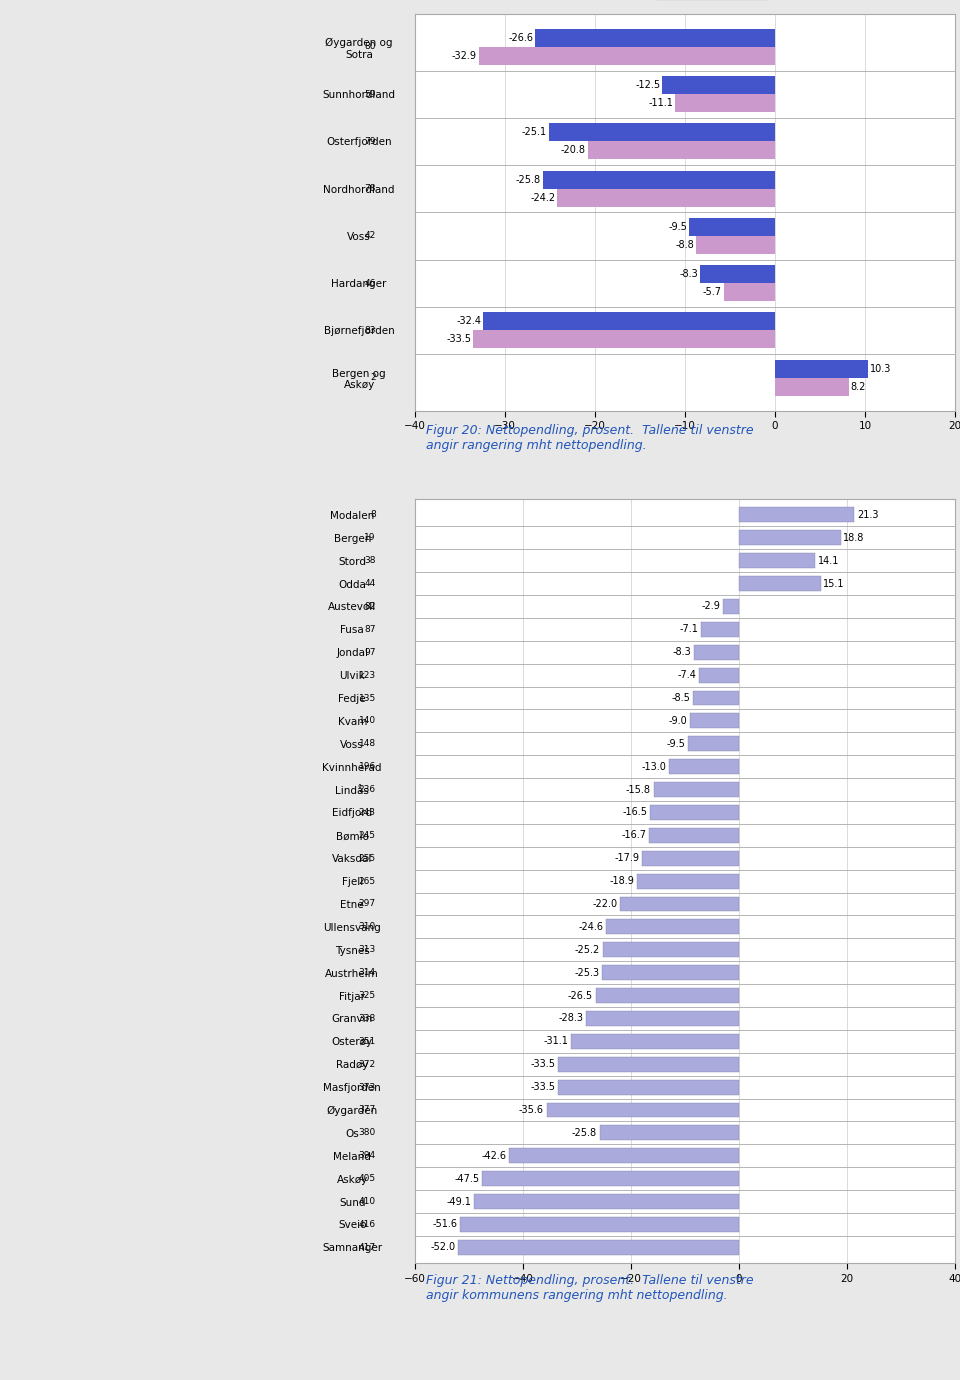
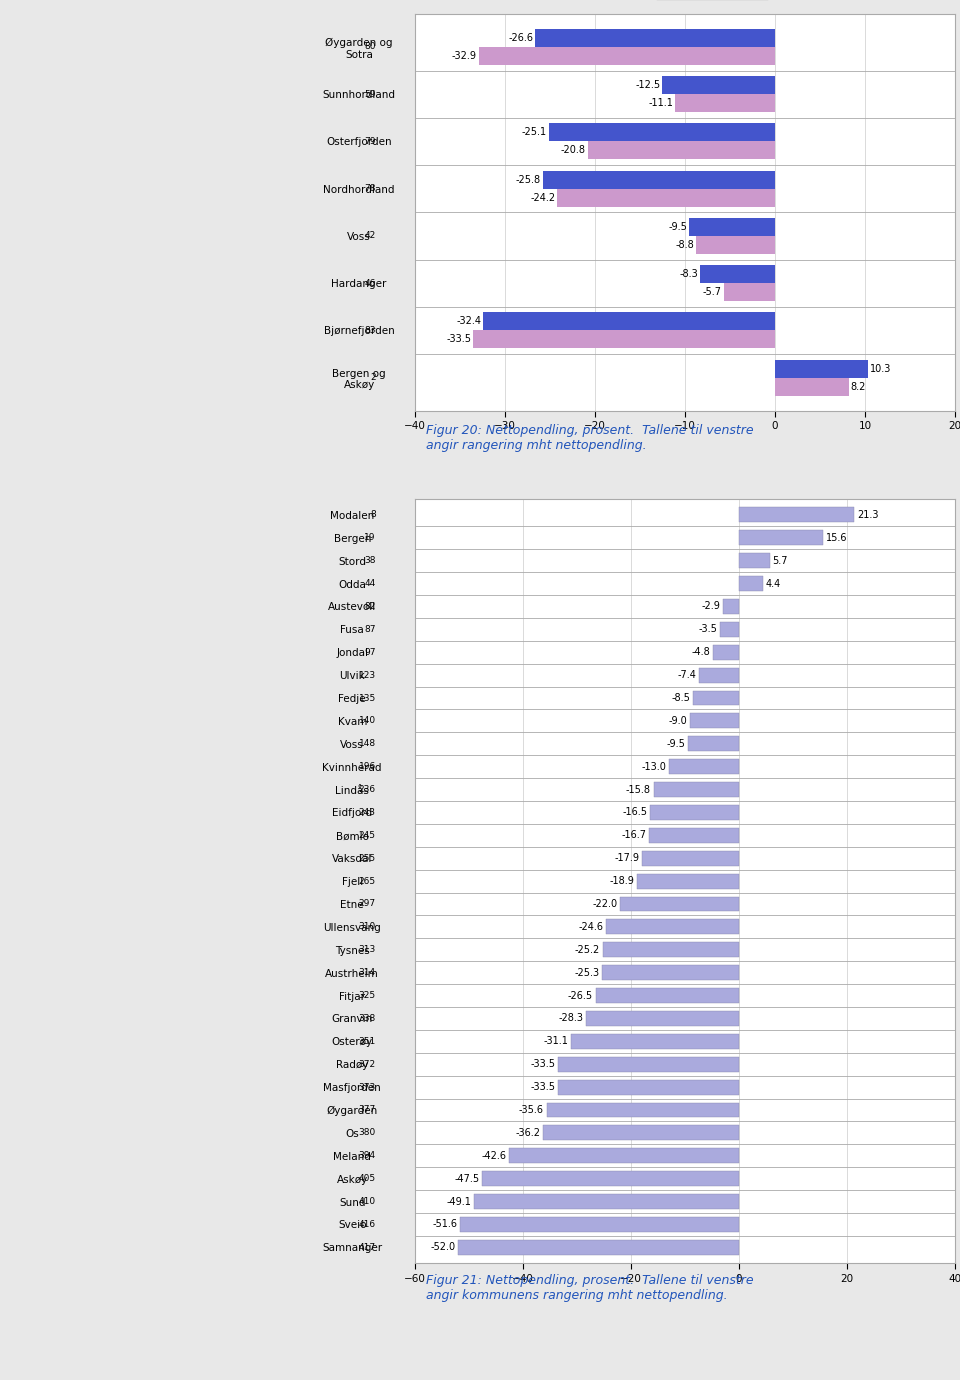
Bergen: 18.8 -> 15.6
Stord: 14.1 -> 5.7
Odda: 15.1 -> 4.4
Fusa: -7.1 -> -3.5
Jondal: -8.3 -> -4.8
Os: -25.8 -> -36.2
